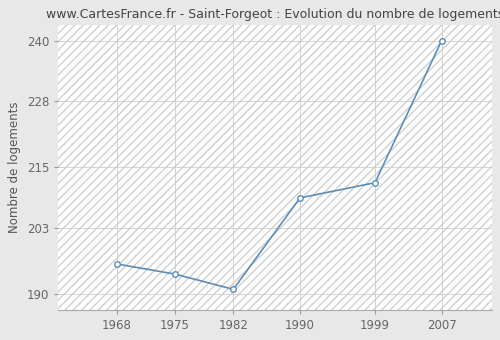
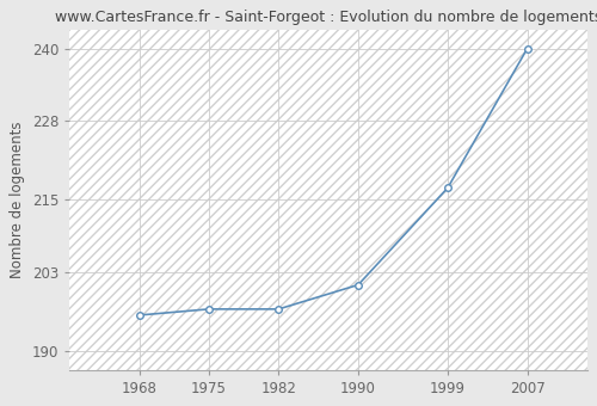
1975: 194 -> 197
1982: 191 -> 197
1990: 209 -> 201
1999: 212 -> 217
